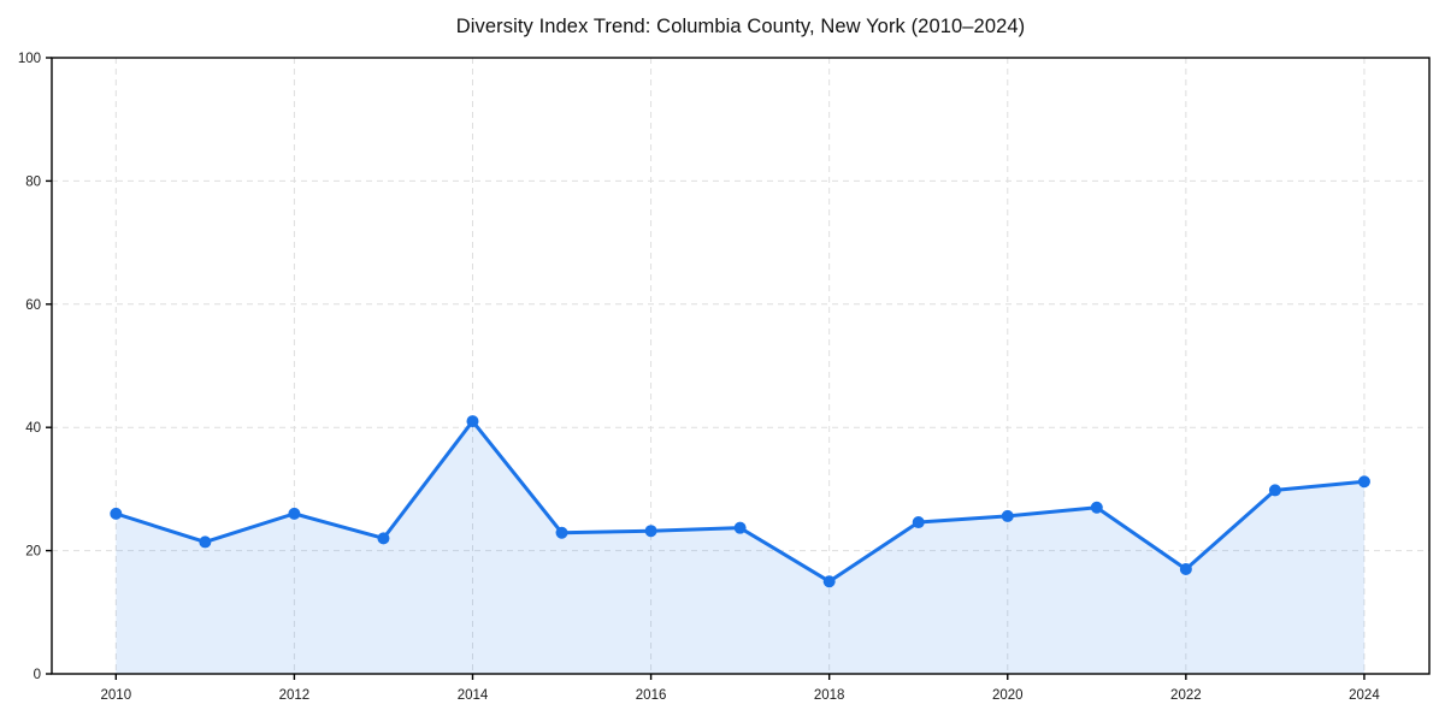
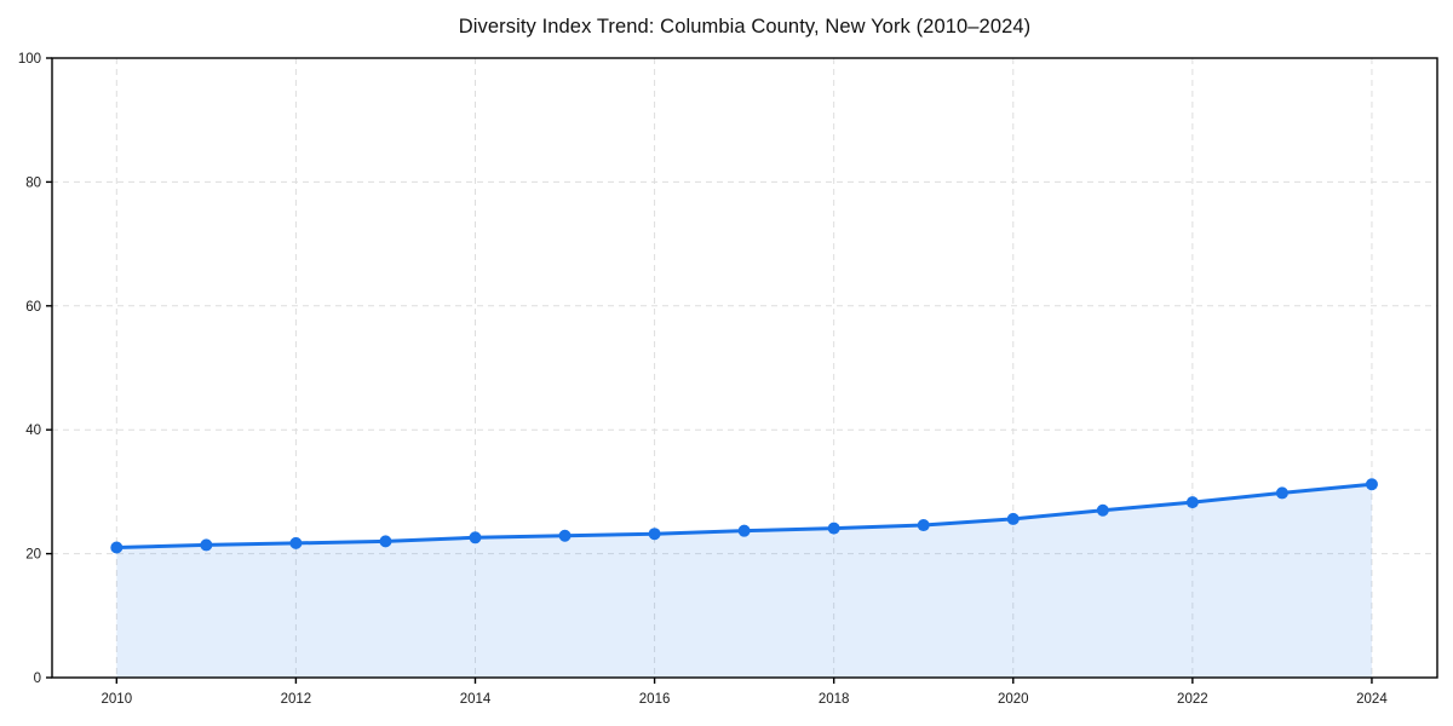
2010: 26 -> 21
2012: 26 -> 22
2014: 41 -> 23
2018: 15 -> 24
2022: 17 -> 28
